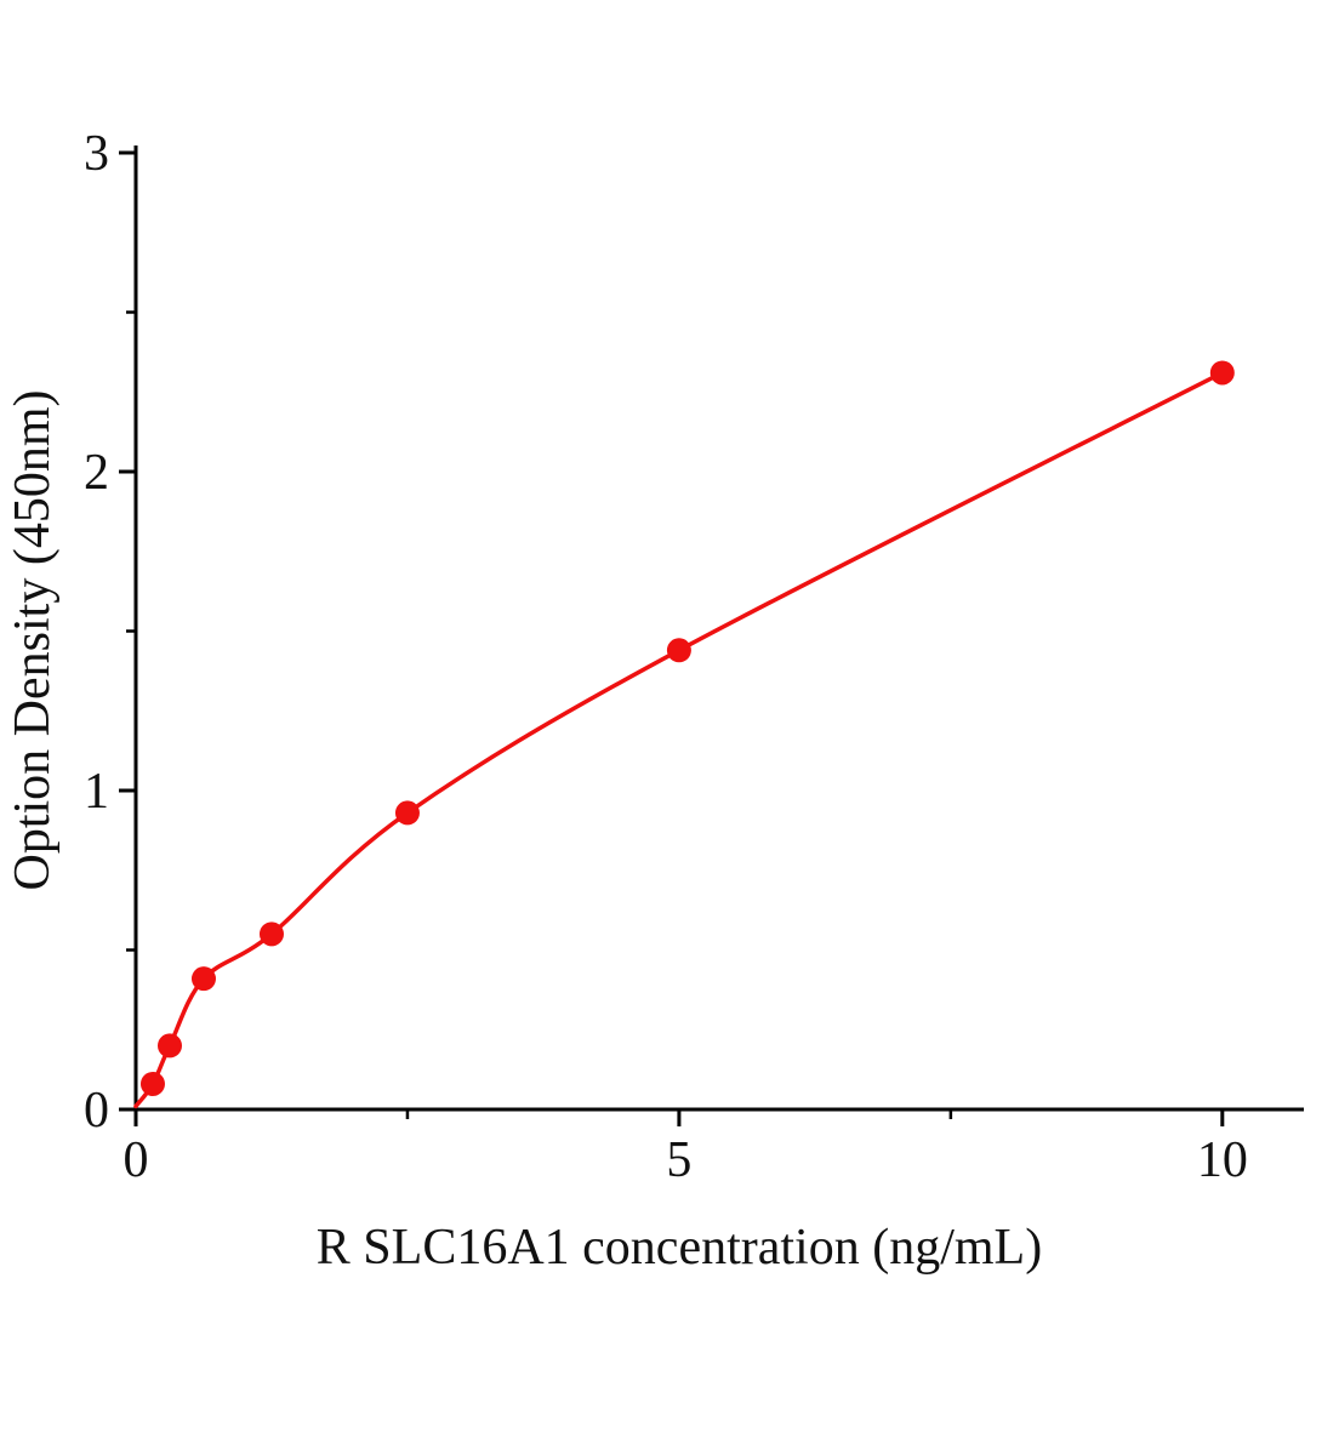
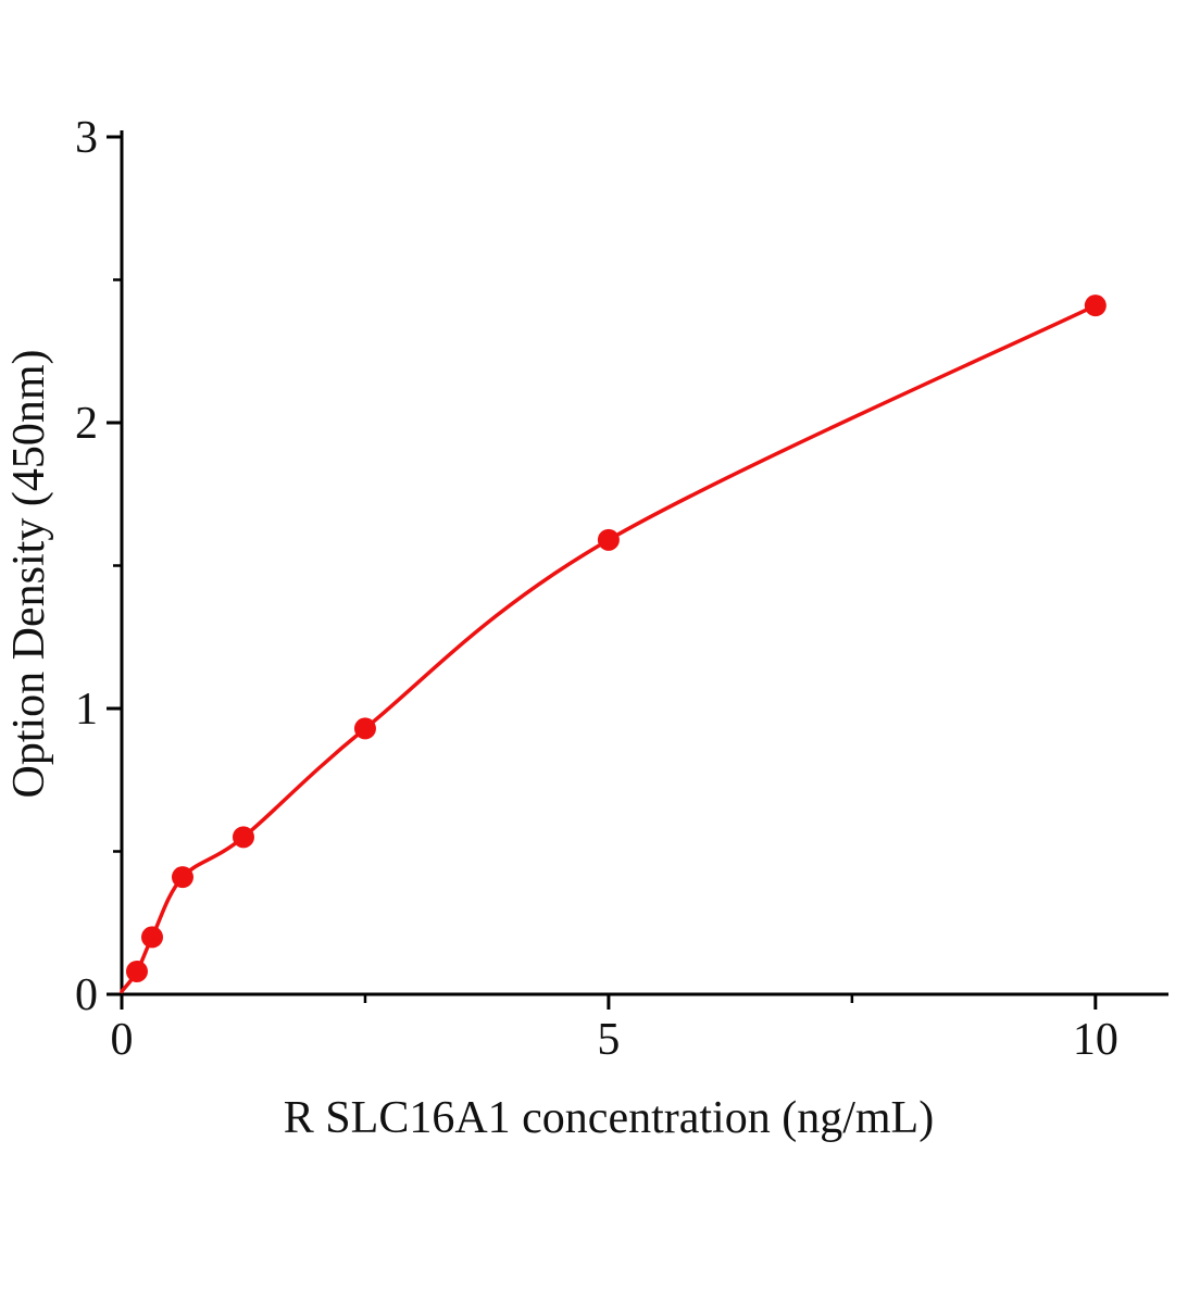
5: 1.44 -> 1.59
10: 2.31 -> 2.41
